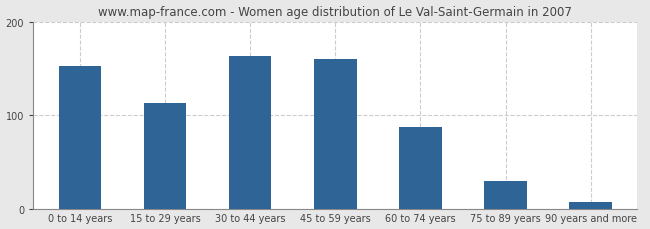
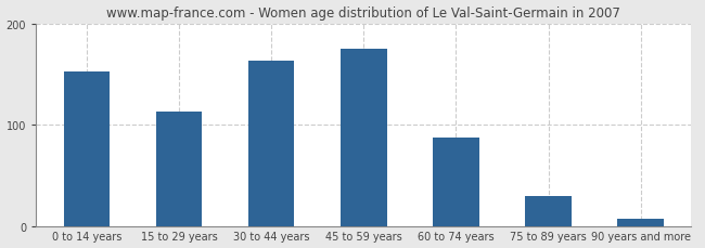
45 to 59 years: 160 -> 175
